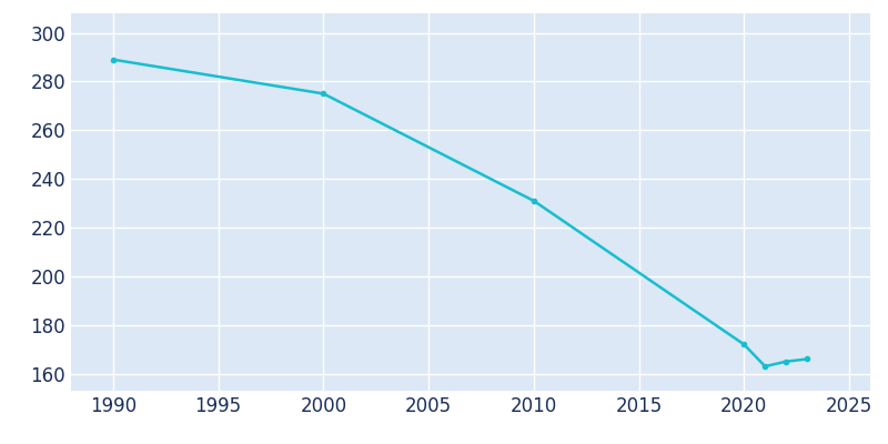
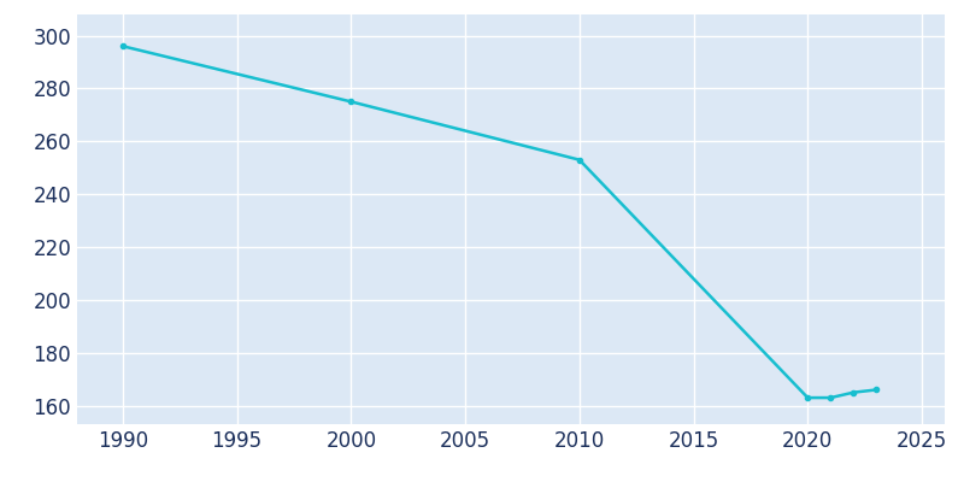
1990: 289 -> 296
2010: 231 -> 253
2020: 172 -> 163
